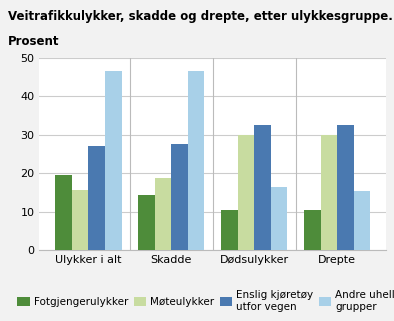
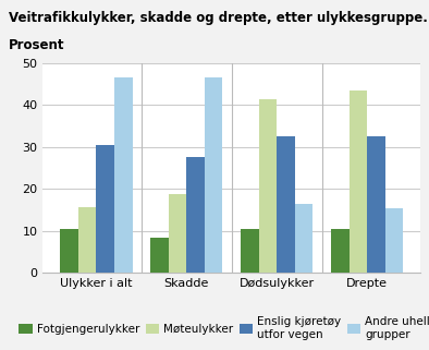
Fotgjengerulykker/Ulykker i alt: 19.5 -> 10.5
Enslig kjøretøy utfor vegen/Ulykker i alt: 27.0 -> 30.5
Fotgjengerulykker/Skadde: 14.5 -> 8.5
Møteulykker/Dødsulykker: 30.0 -> 41.5
Møteulykker/Drepte: 30.0 -> 43.5
